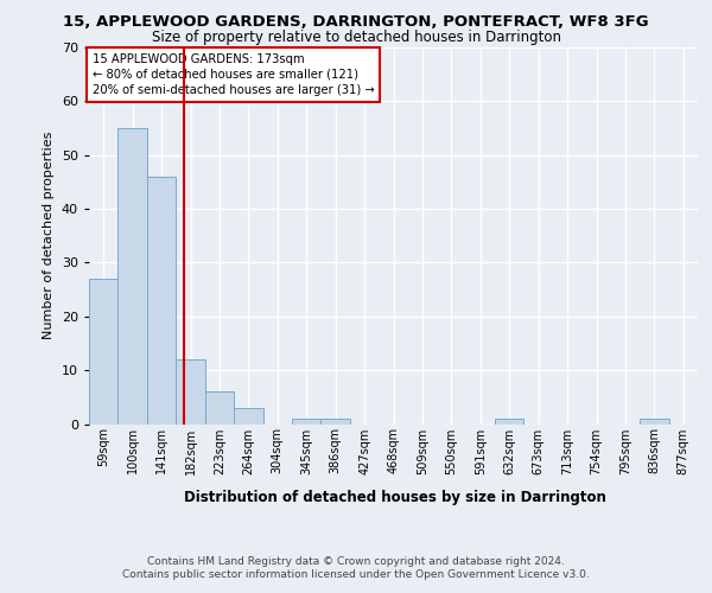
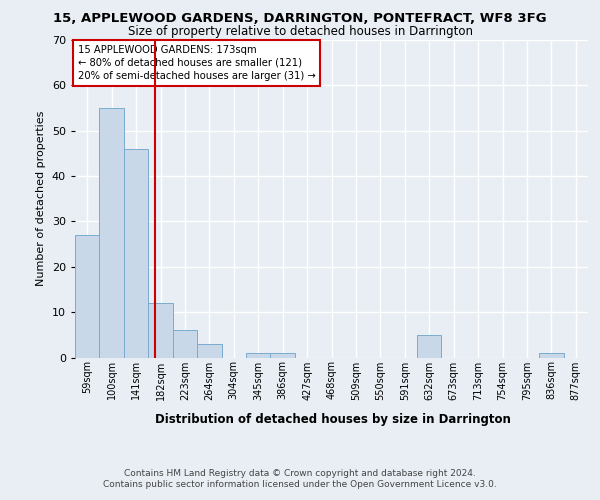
632sqm: 1 -> 5
